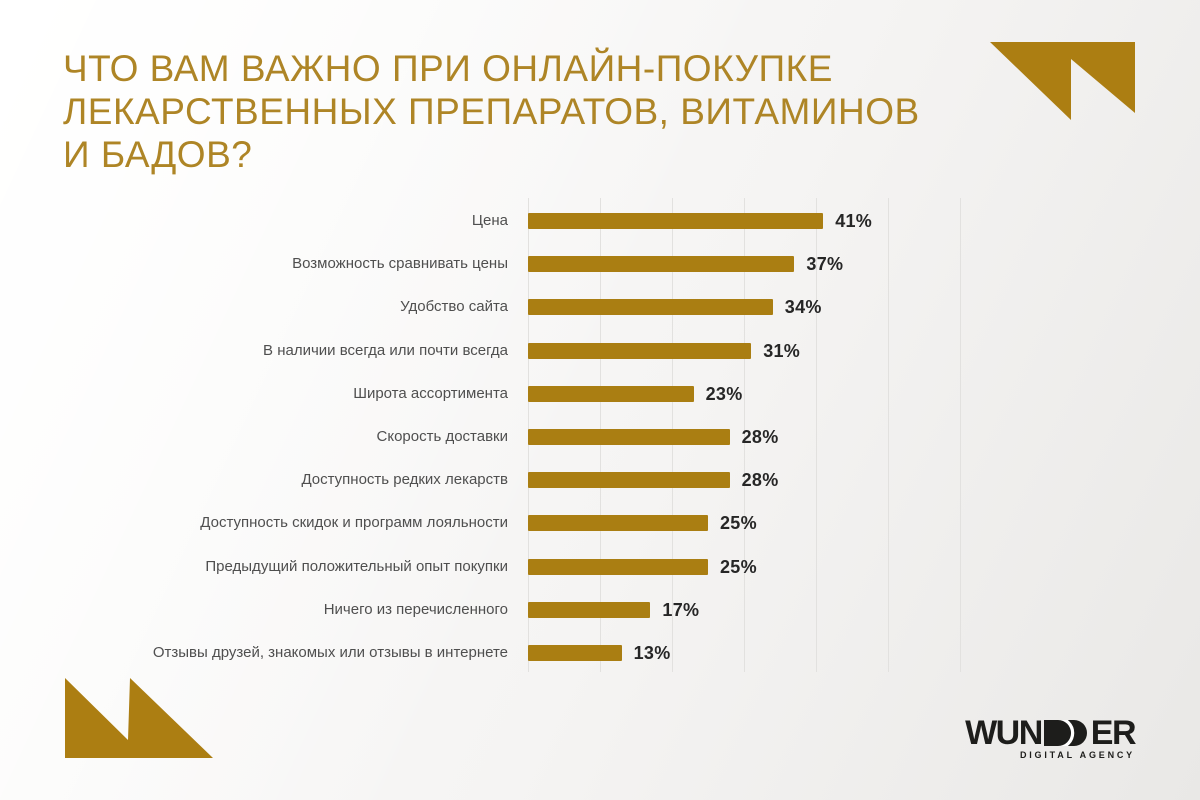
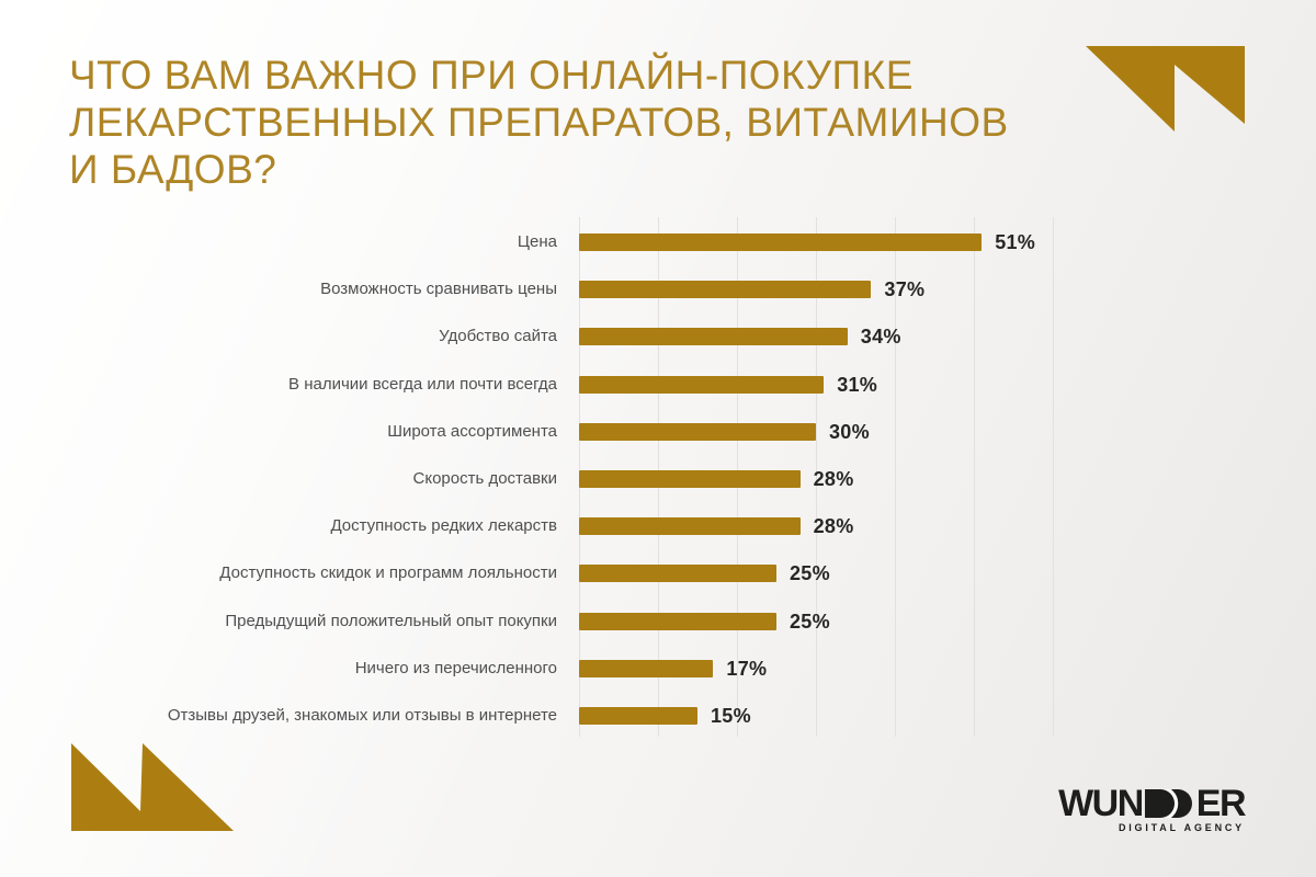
Цена: 41% -> 51%
Широта ассортимента: 23% -> 30%
Отзывы друзей, знакомых или отзывы в интернете: 13% -> 15%
